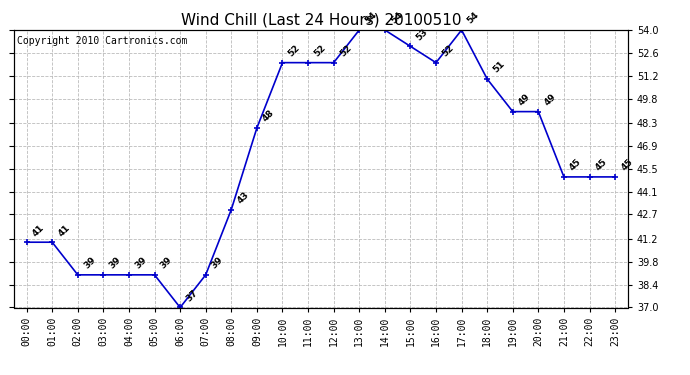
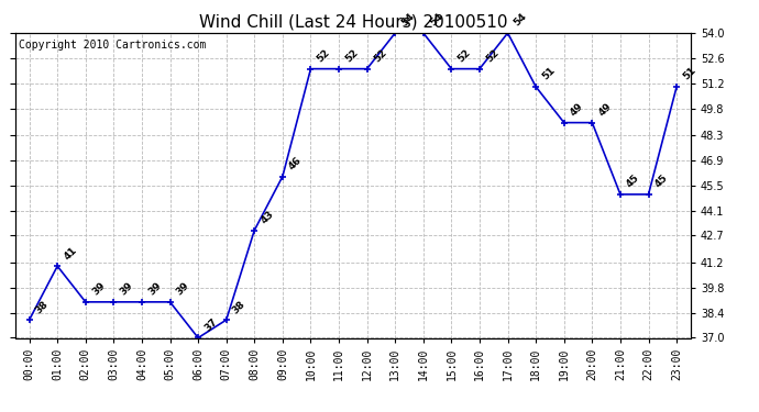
00:00: 41 -> 38
07:00: 39 -> 38
09:00: 48 -> 46
15:00: 53 -> 52
23:00: 45 -> 51
